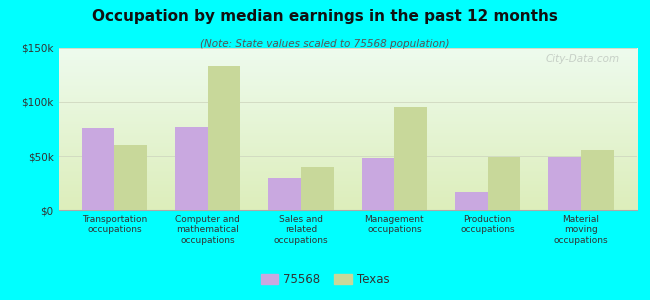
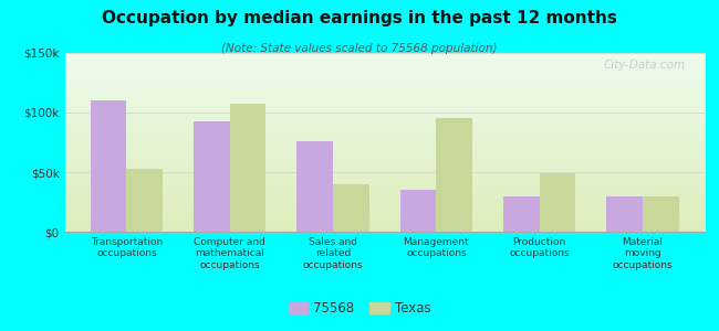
75568/Transportation occupations: $76k -> $110k
Texas/Transportation occupations: $60k -> $53k
75568/Computer and mathematical occupations: $77k -> $93k
Texas/Computer and mathematical occupations: $133k -> $107k
75568/Sales and related occupations: $30k -> $76k
75568/Management occupations: $48k -> $35k
75568/Production occupations: $17k -> $30k
75568/Material moving occupations: $49k -> $30k
Texas/Material moving occupations: $56k -> $30k
